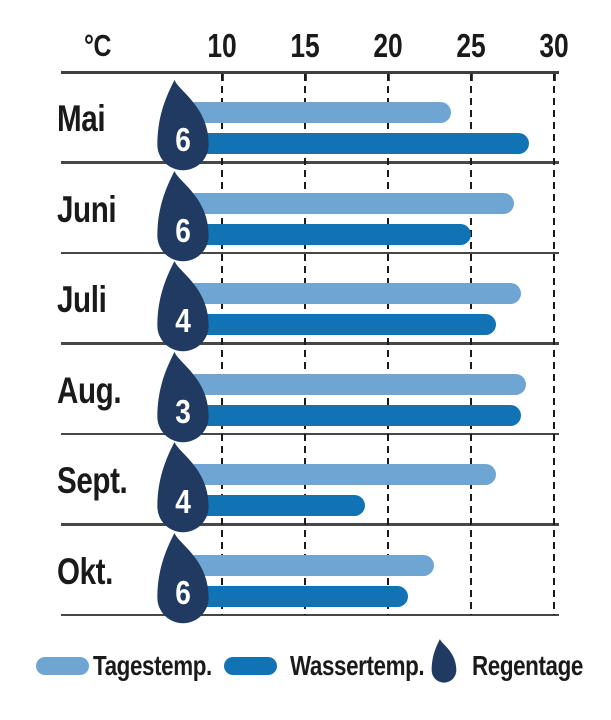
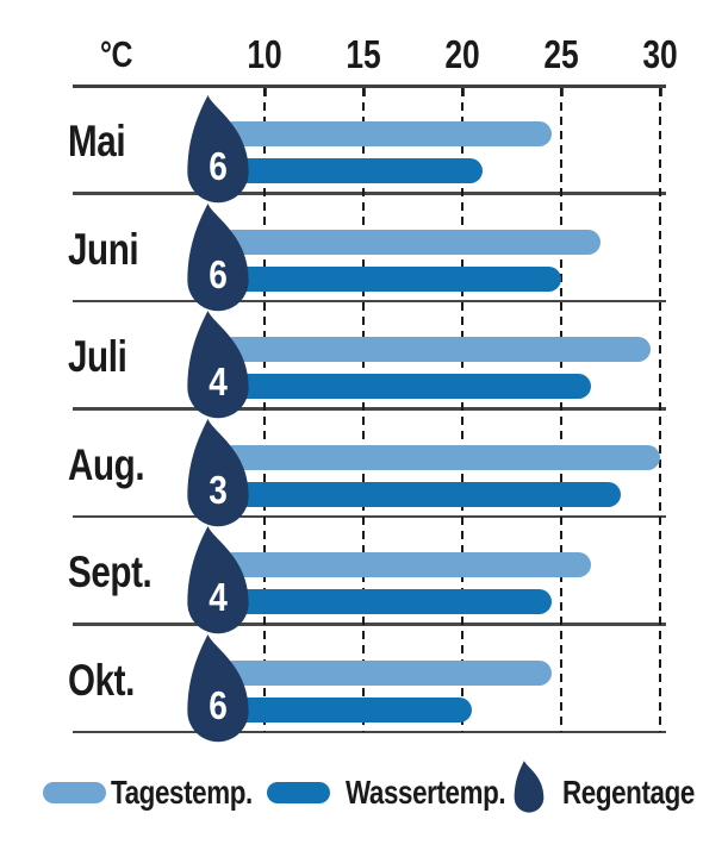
Tagestemp./Mai: 23.8 -> 24.5
Wassertemp./Mai: 28.5 -> 21.0
Tagestemp./Juni: 27.6 -> 27.0
Tagestemp./Juli: 28.0 -> 29.5
Tagestemp./Aug.: 28.3 -> 30.0
Wassertemp./Sept.: 18.6 -> 24.5
Tagestemp./Okt.: 22.8 -> 24.5
Wassertemp./Okt.: 21.2 -> 20.5
